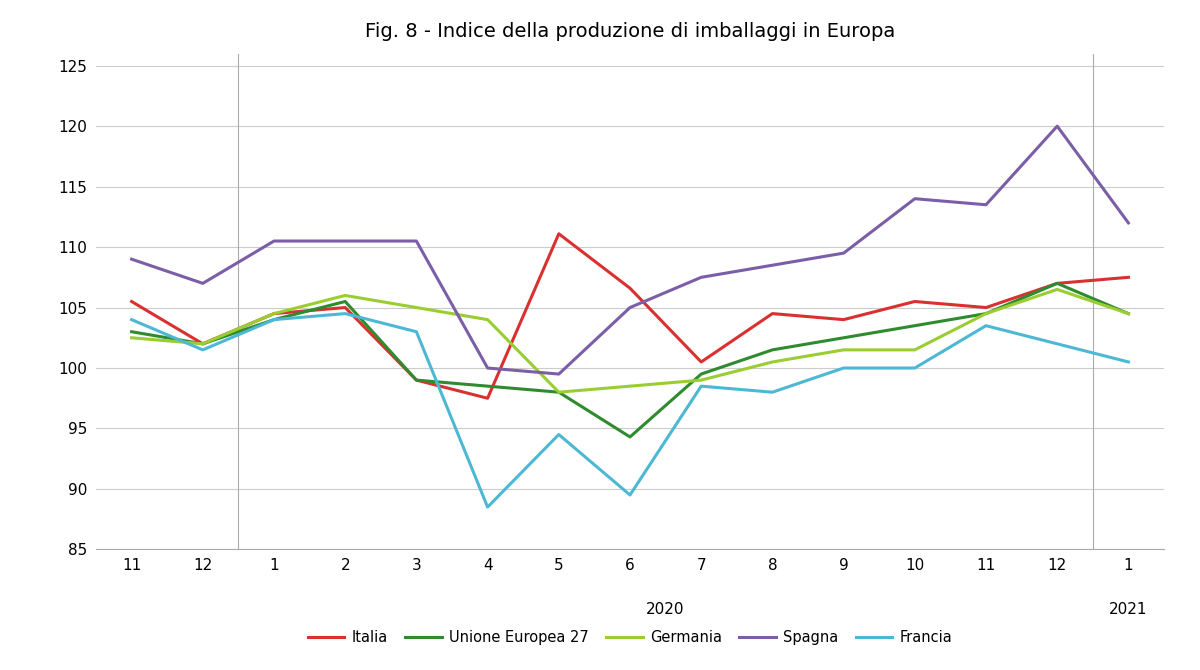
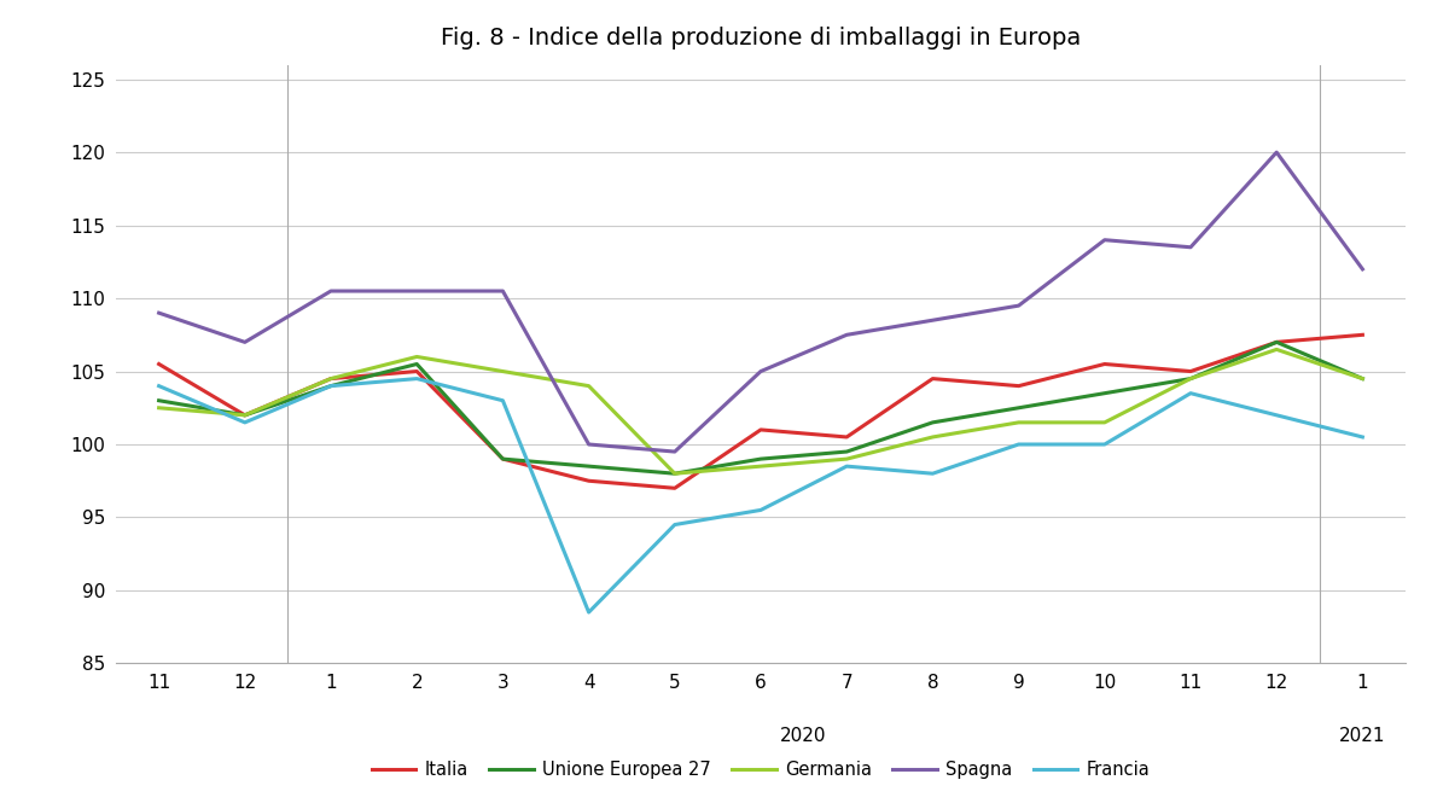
Italia/5: 111.1 -> 97.0
Italia/6: 106.6 -> 101.0
Unione Europea 27/6: 94.3 -> 99.0
Francia/6: 89.5 -> 95.5
